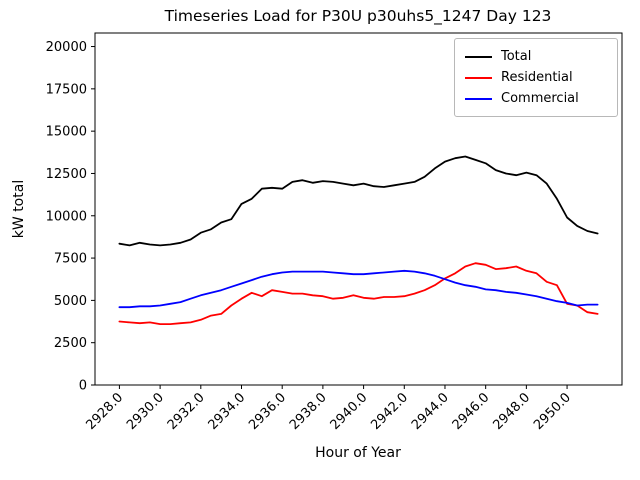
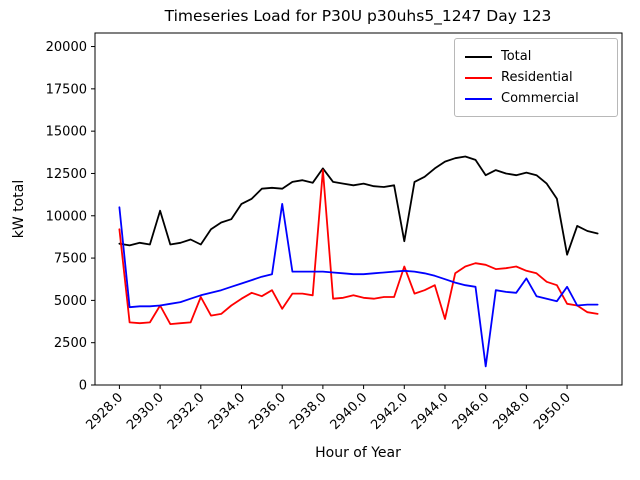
Residential/2928.0: 3800 -> 9200
Commercial/2928.0: 4600 -> 10500
Total/2930.0: 8200 -> 10300
Residential/2930.0: 3600 -> 4700
Total/2932.0: 9000 -> 8300
Residential/2932.0: 3800 -> 5200
Residential/2936.0: 5500 -> 4500
Commercial/2936.0: 6600 -> 10700
Total/2938.0: 12000 -> 12800
Residential/2938.0: 5200 -> 12700
Total/2942.0: 11900 -> 8500
Residential/2942.0: 5200 -> 7000
Residential/2944.0: 6300 -> 3900
Total/2946.0: 13100 -> 12400
Commercial/2946.0: 5600 -> 1100
Commercial/2948.0: 5400 -> 6300
Total/2950.0: 9900 -> 7700
Commercial/2950.0: 4800 -> 5800
